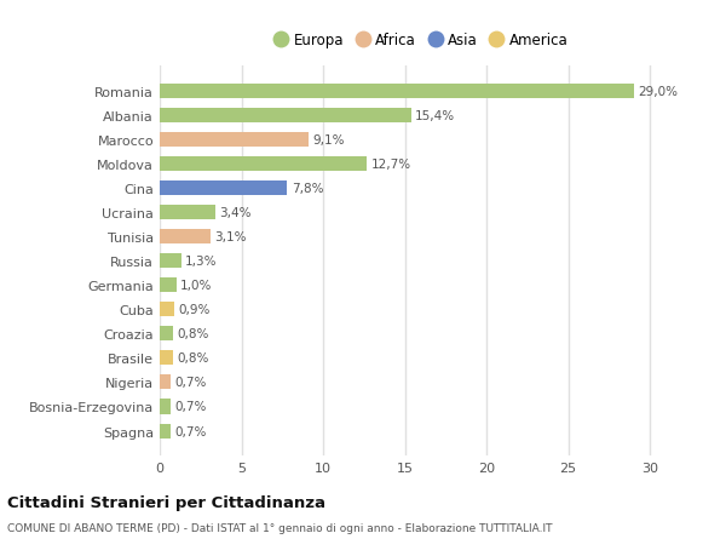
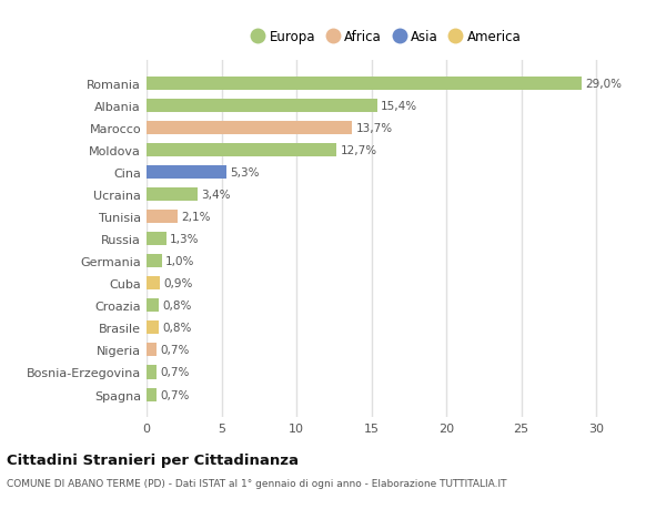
Marocco: 9,1% -> 13,7%
Cina: 7,8% -> 5,3%
Tunisia: 3,1% -> 2,1%
